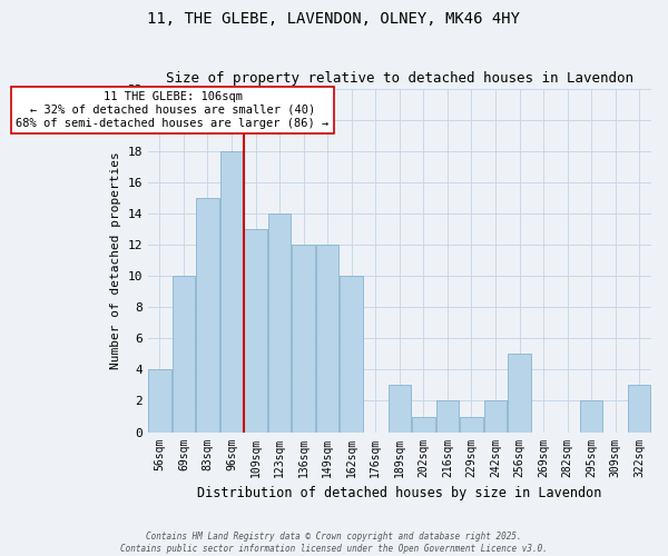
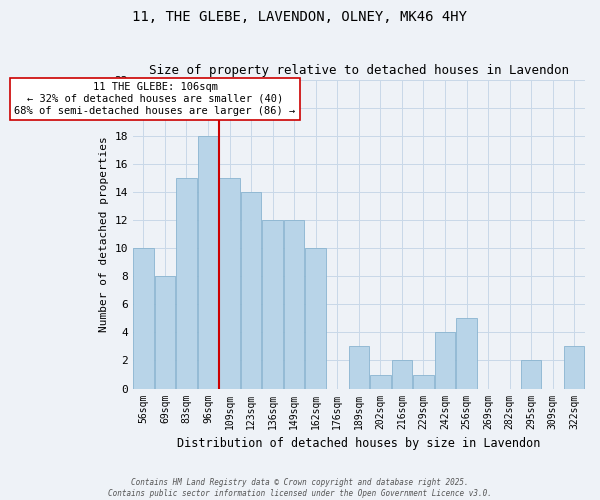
56sqm: 4 -> 10
69sqm: 10 -> 8
109sqm: 13 -> 15
242sqm: 2 -> 4
